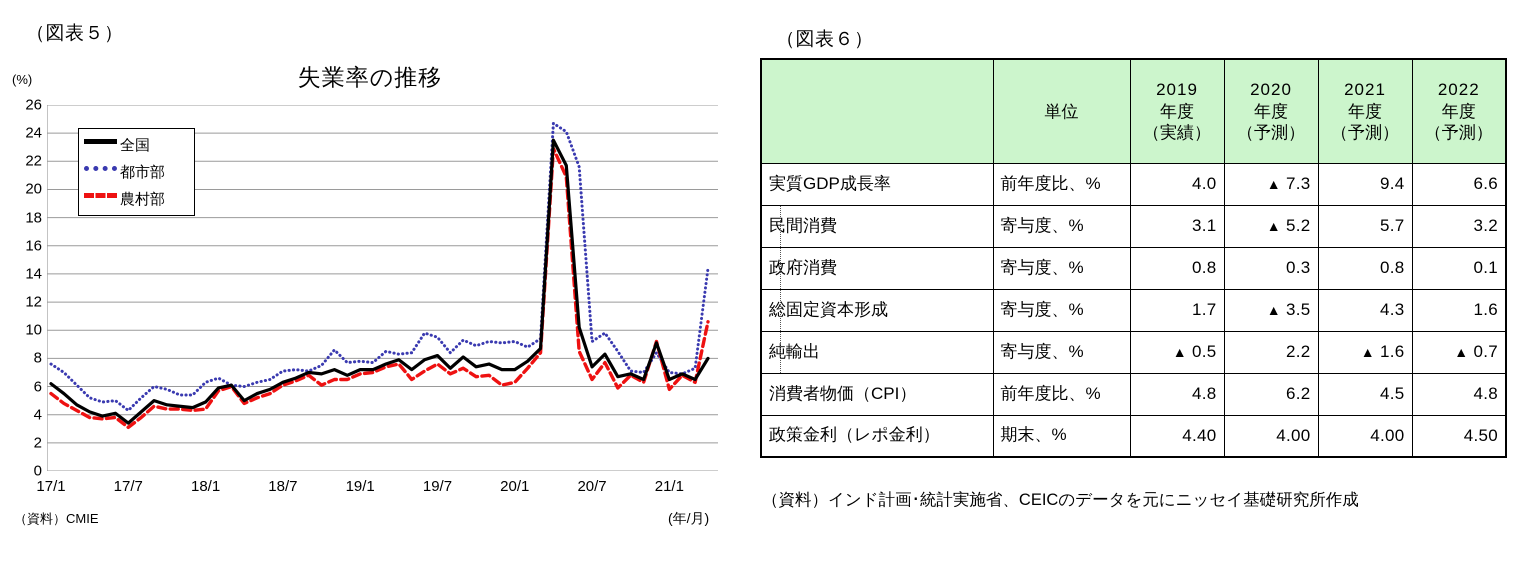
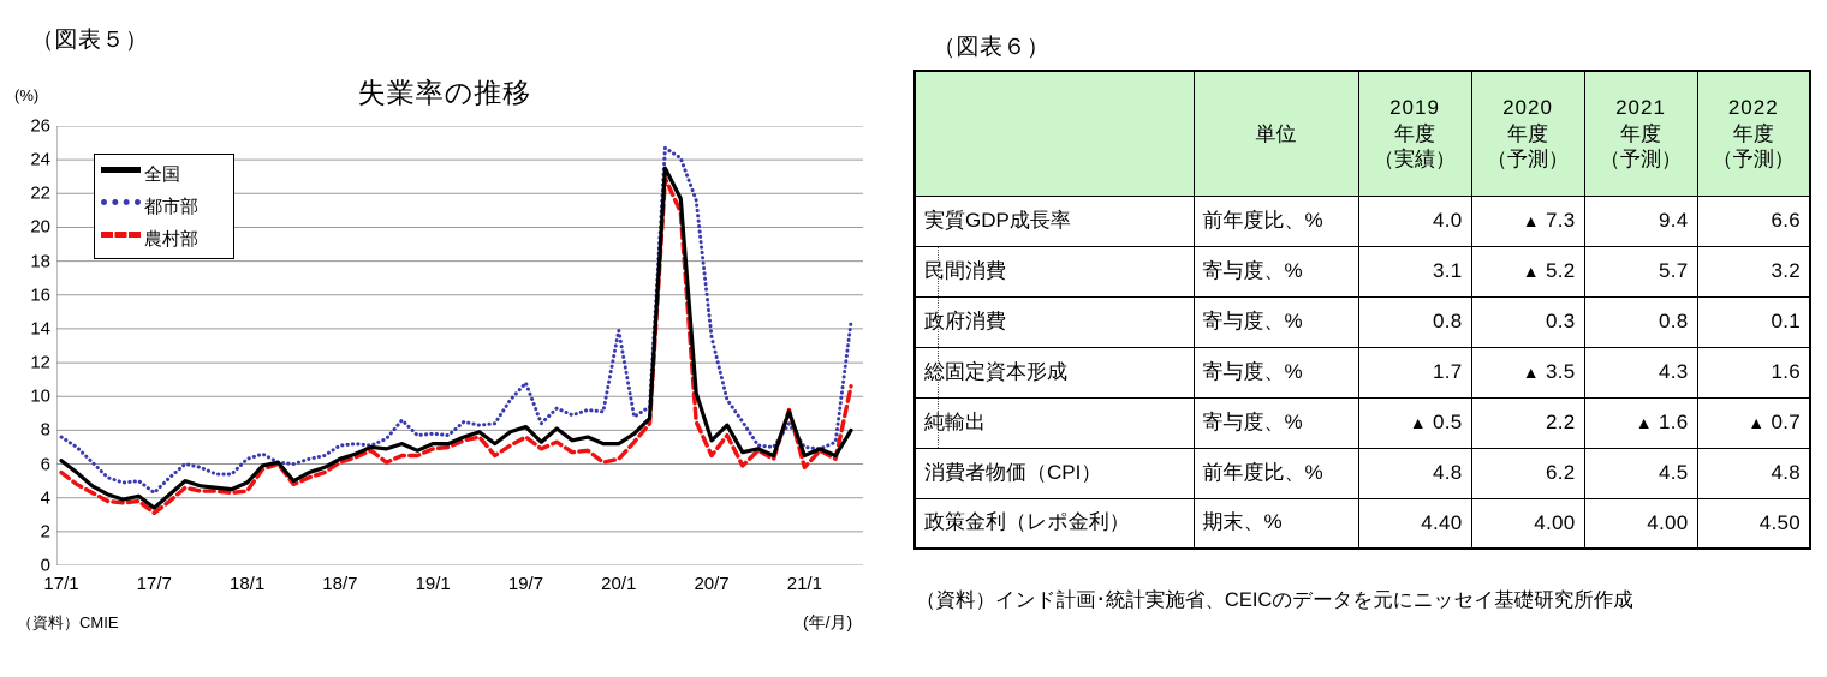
都市部/19/7: 9.5 -> 10.8
都市部/20/1: 9.2 -> 13.9
都市部/20/7: 9.2 -> 13.5
